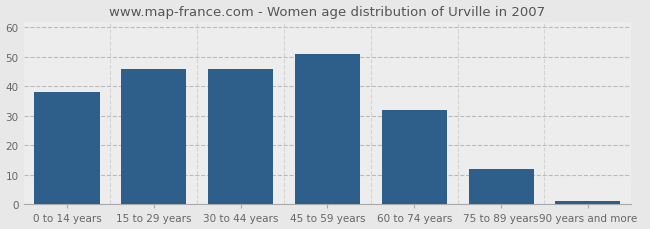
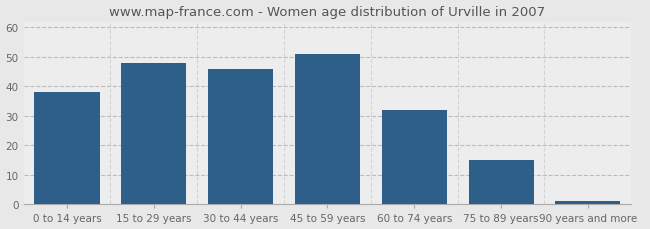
15 to 29 years: 46 -> 48
75 to 89 years: 12 -> 15
